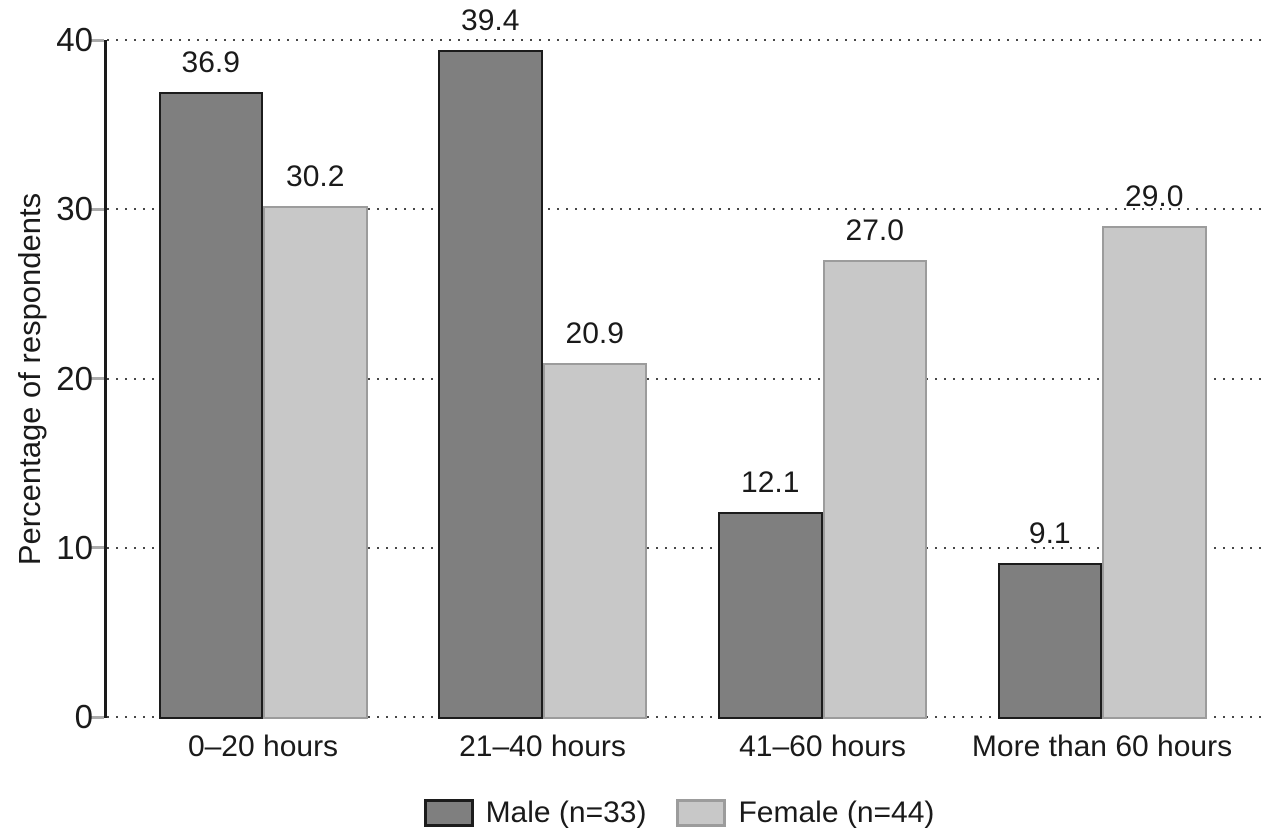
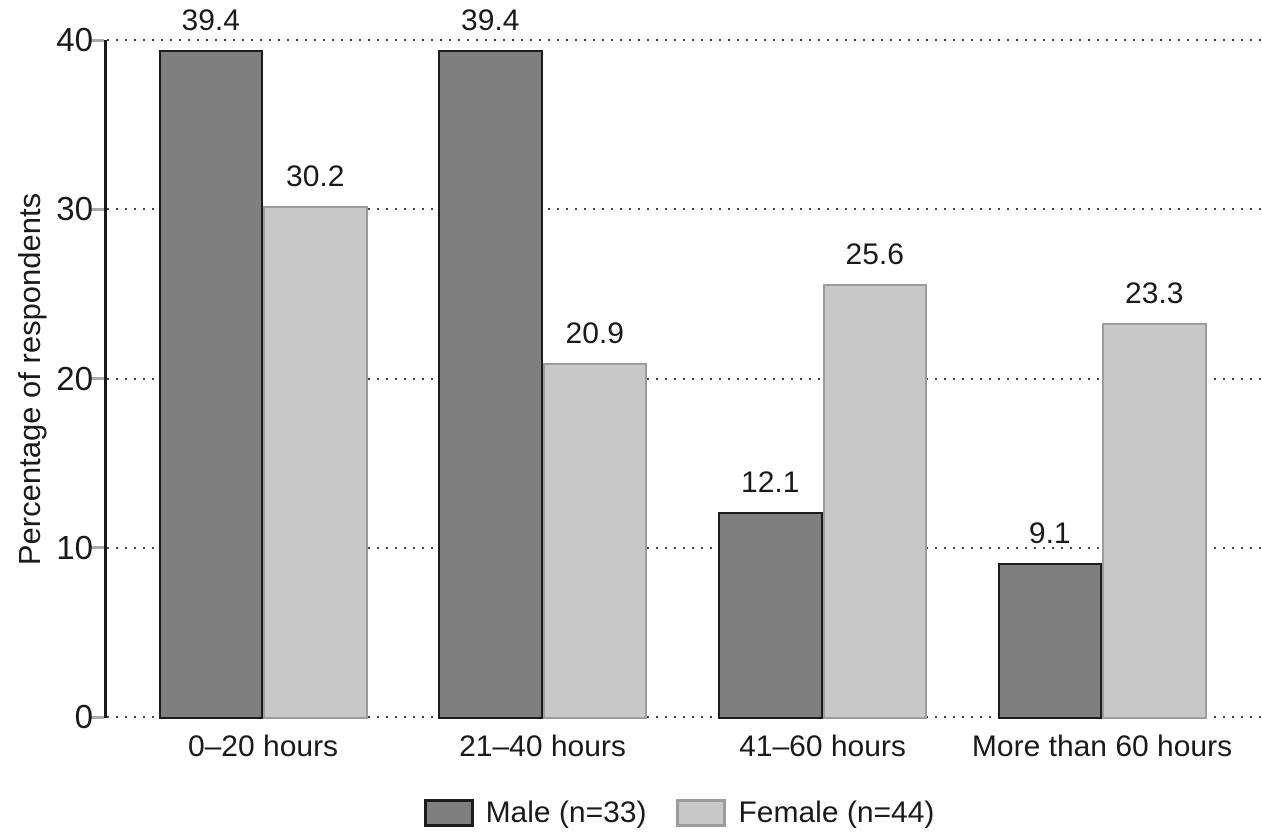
Male (n=33)/0–20 hours: 36.9 -> 39.4
Female (n=44)/41–60 hours: 27.0 -> 25.6
Female (n=44)/More than 60 hours: 29.0 -> 23.3
